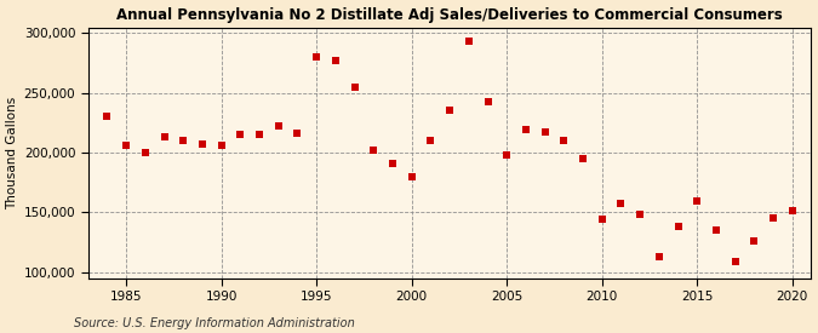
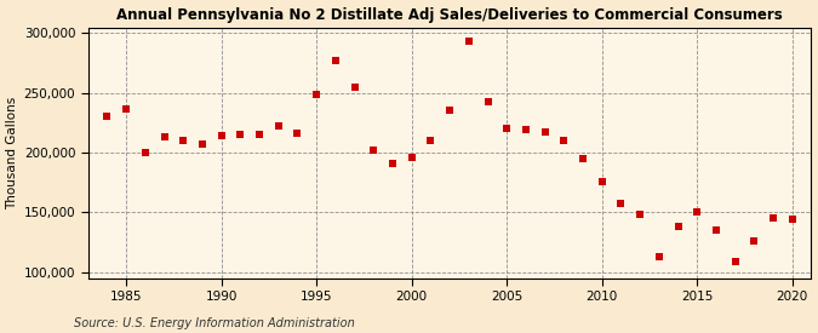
1985: 206,000 -> 237,000
1990: 206,000 -> 214,000
1995: 280,000 -> 249,000
2000: 180,000 -> 196,000
2005: 198,000 -> 220,000
2010: 144,000 -> 176,000
2015: 160,000 -> 151,000
2020: 152,000 -> 144,000
